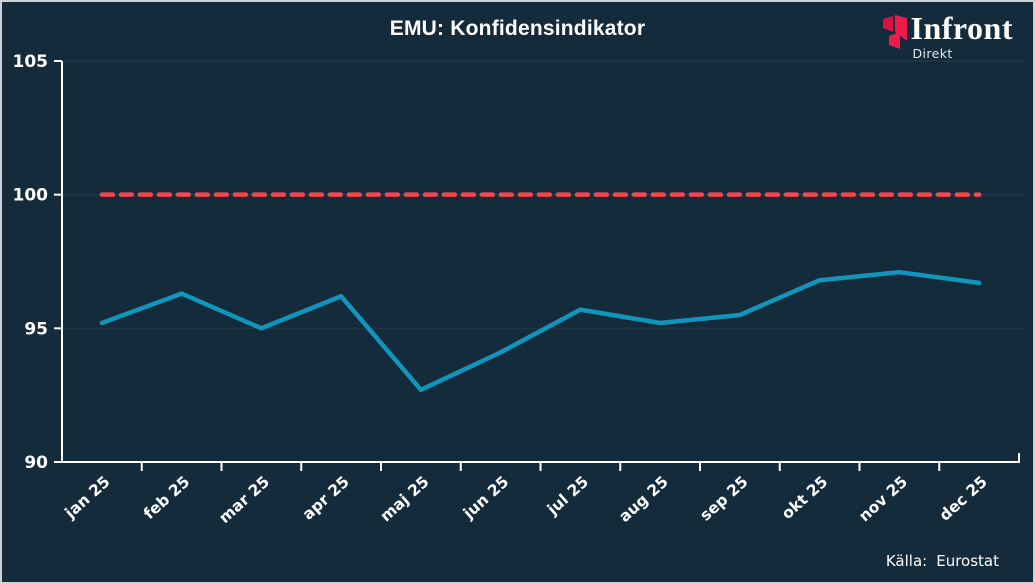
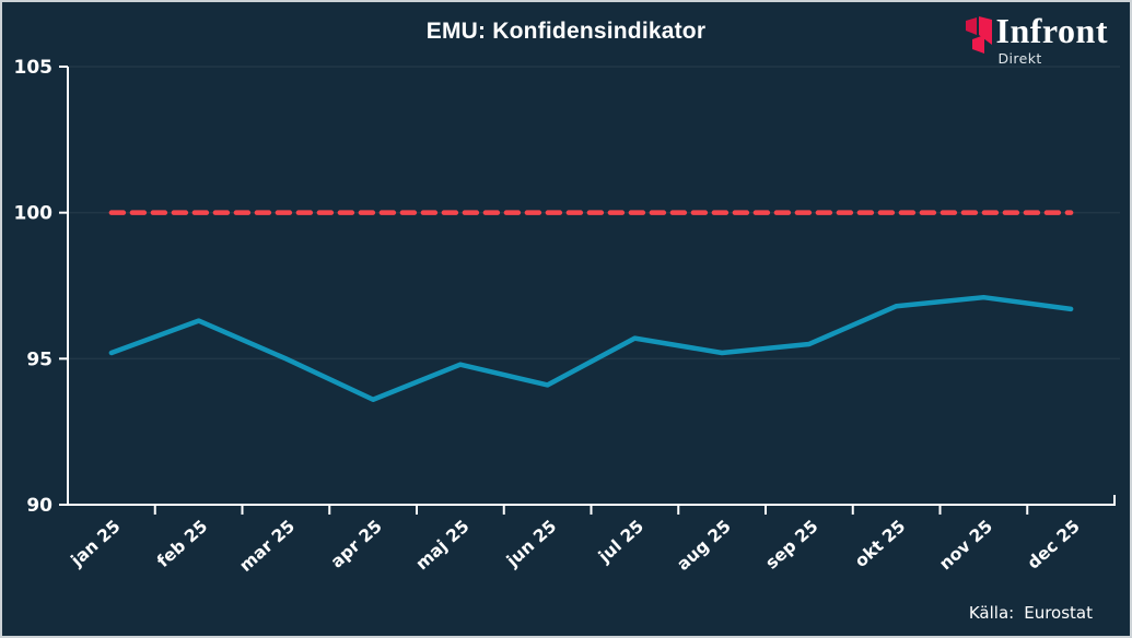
apr 25: 96.2 -> 93.6
maj 25: 92.7 -> 94.8
